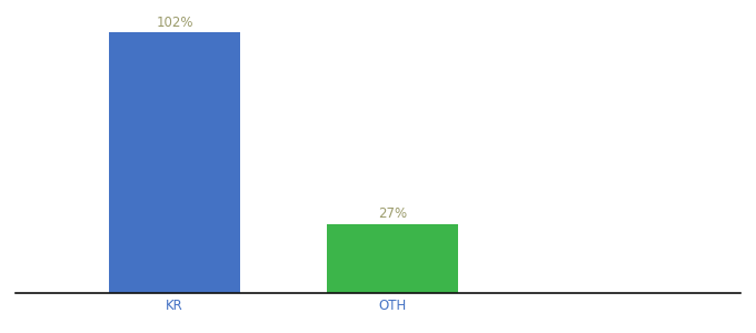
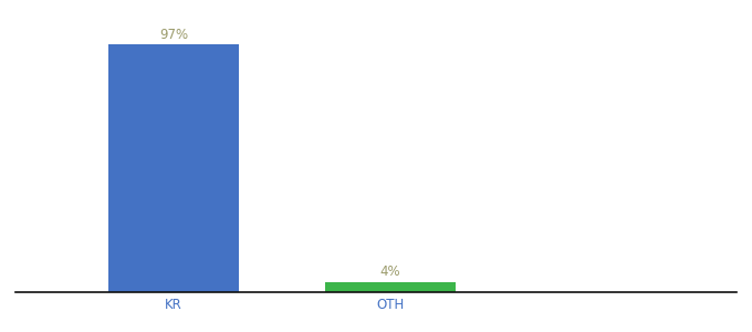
KR: 102% -> 97%
OTH: 27% -> 4%
